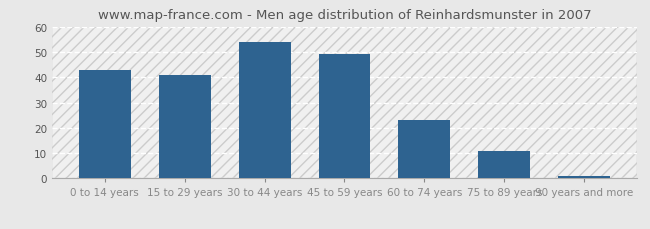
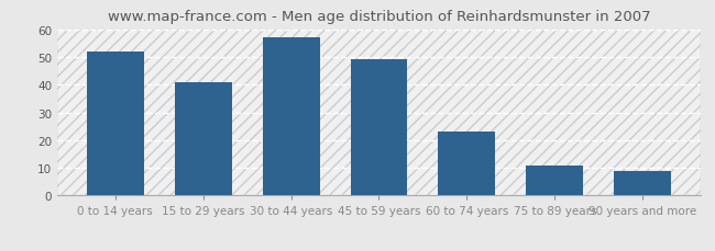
0 to 14 years: 43 -> 52
30 to 44 years: 54 -> 57
90 years and more: 1 -> 9
